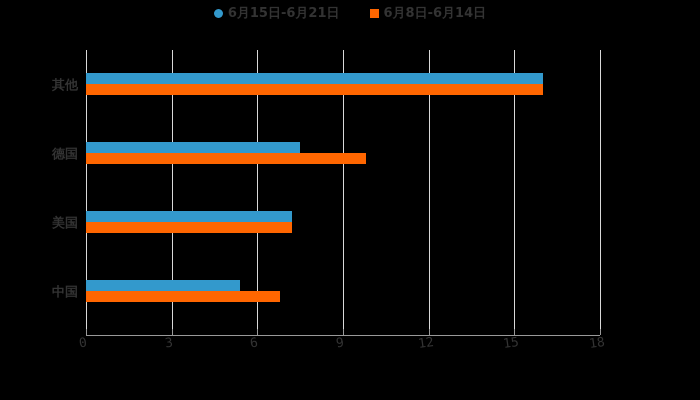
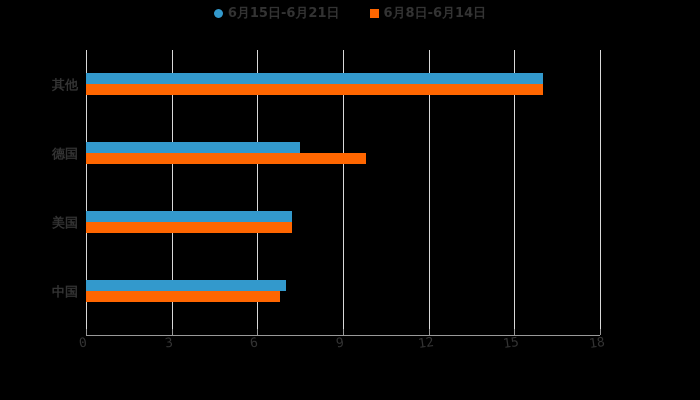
6月15日-6月21日/中国: 5.4 -> 7.0
